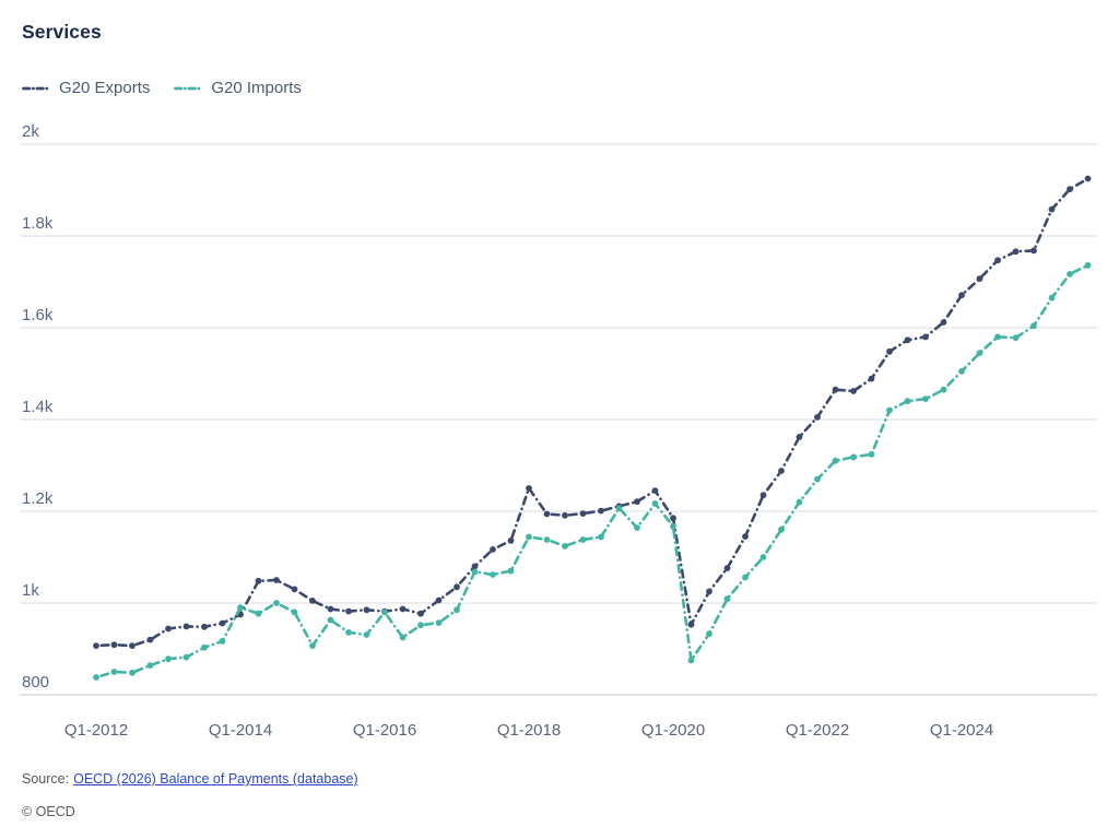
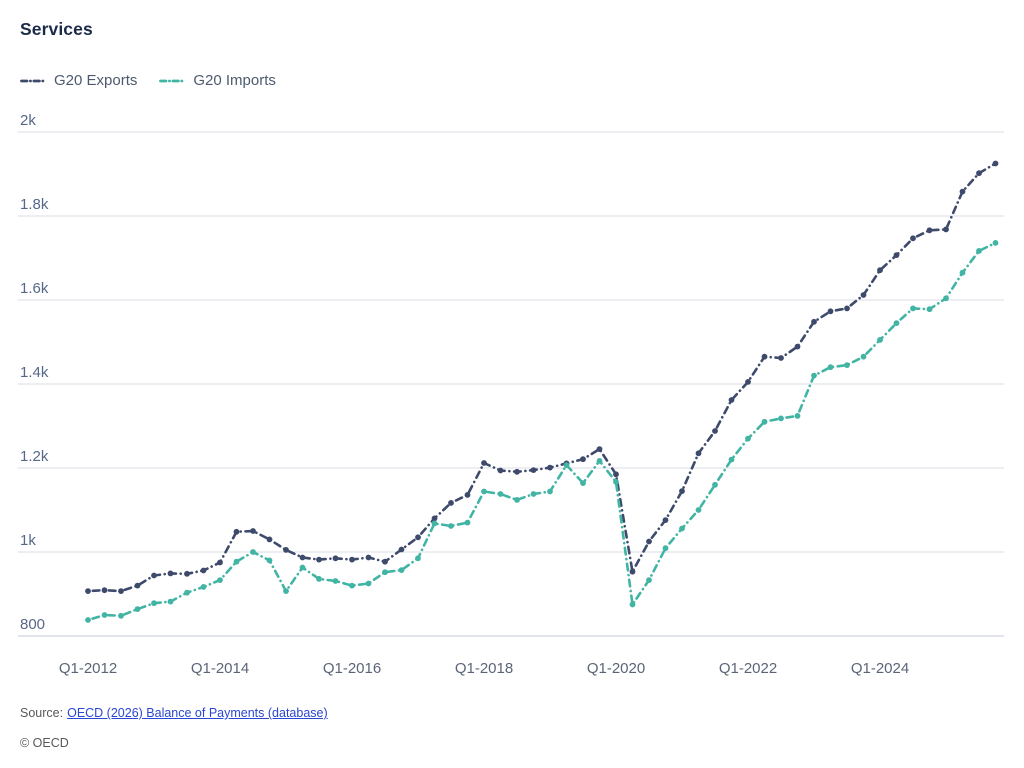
G20 Imports/Q1-2014: 0.99k -> 0.93k
G20 Imports/Q1-2016: 0.98k -> 0.92k
G20 Exports/Q1-2018: 1.25k -> 1.21k
